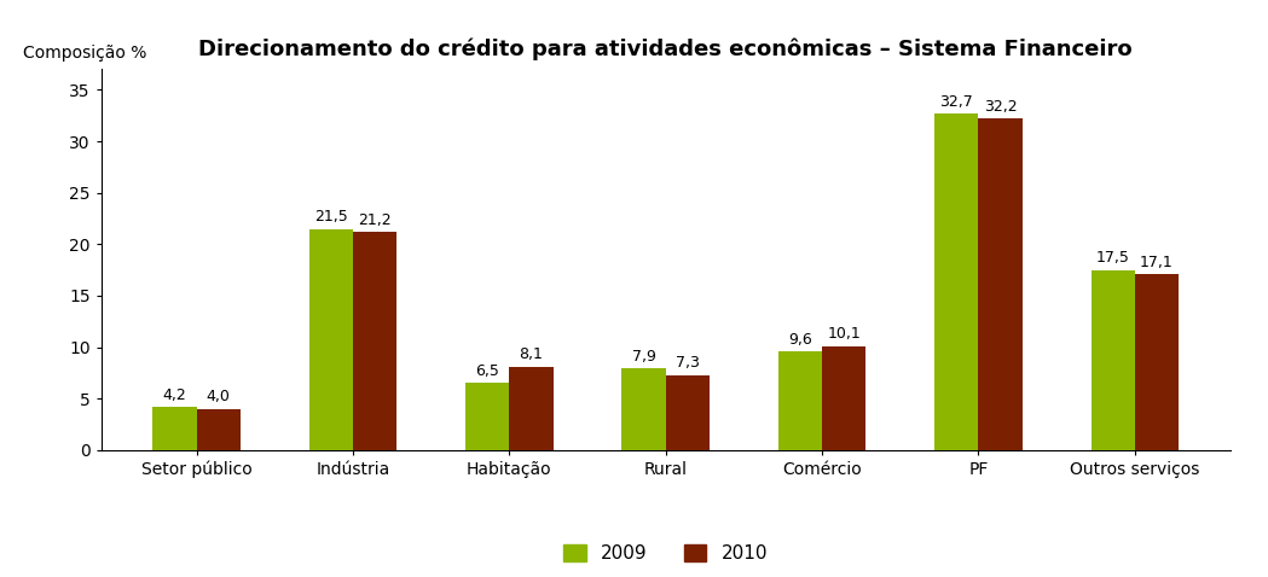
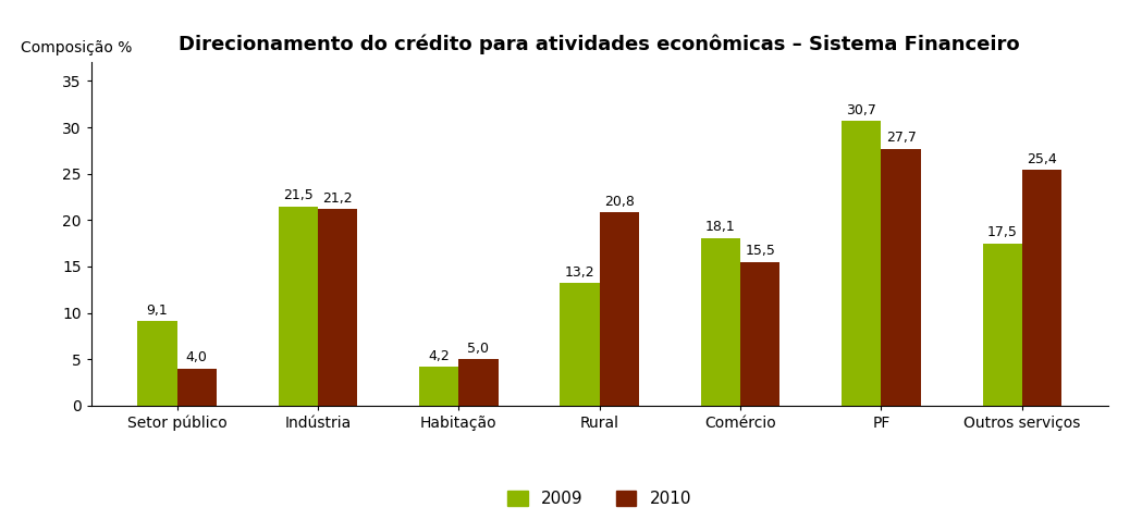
2009/Setor público: 4,2 -> 9,1
2009/Habitação: 6,5 -> 4,2
2010/Habitação: 8,1 -> 5,0
2009/Rural: 7,9 -> 13,2
2010/Rural: 7,3 -> 20,8
2009/Comércio: 9,6 -> 18,1
2010/Comércio: 10,1 -> 15,5
2009/PF: 32,7 -> 30,7
2010/PF: 32,2 -> 27,7
2010/Outros serviços: 17,1 -> 25,4
